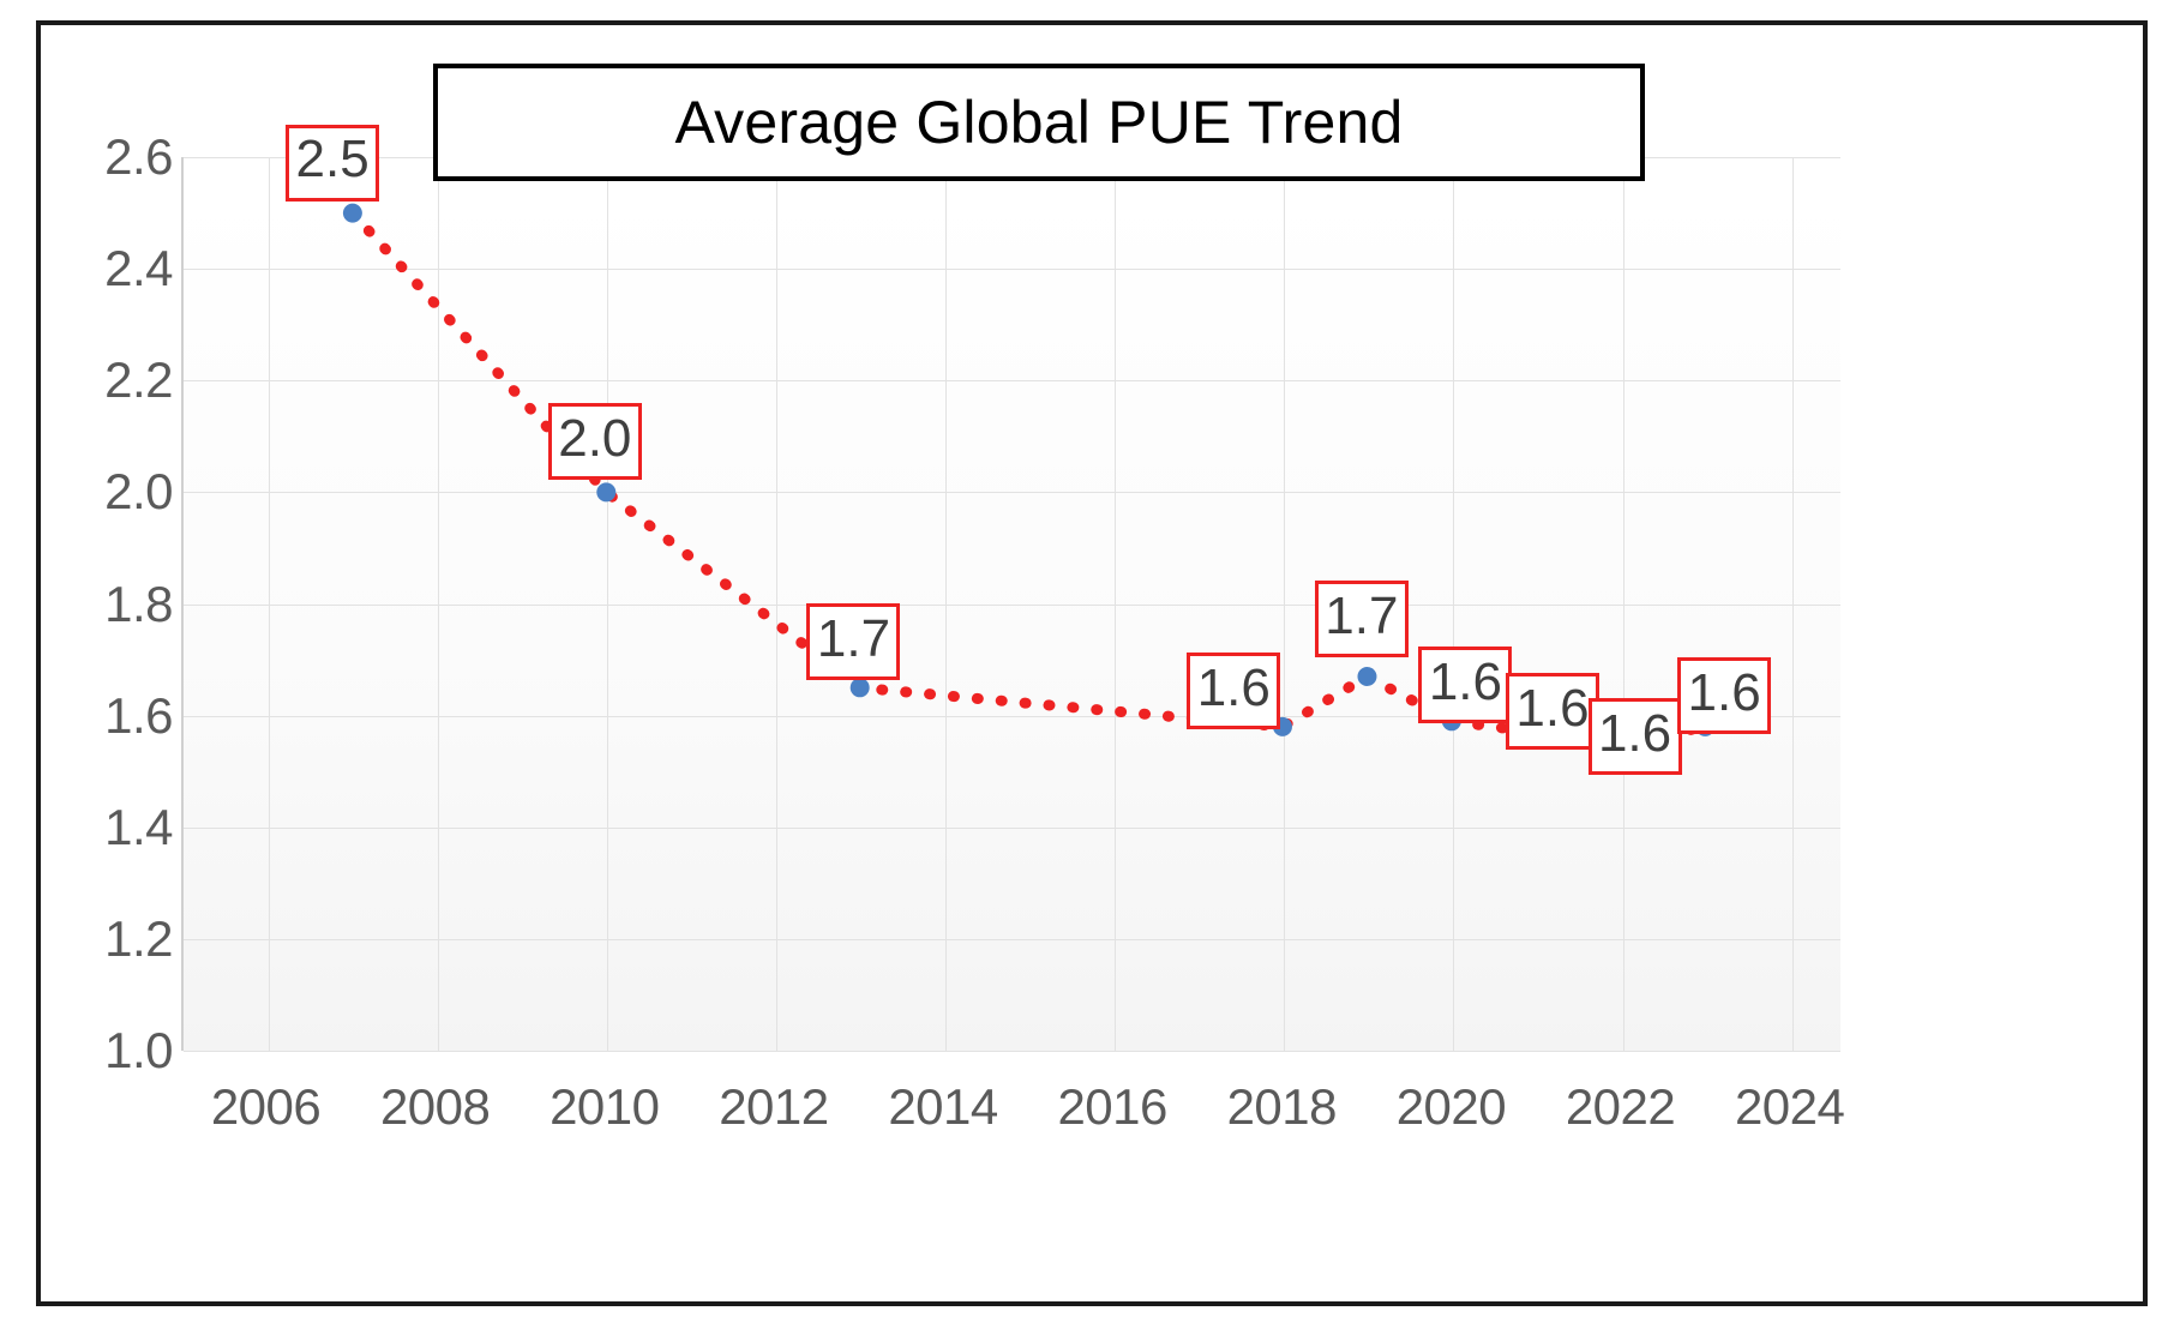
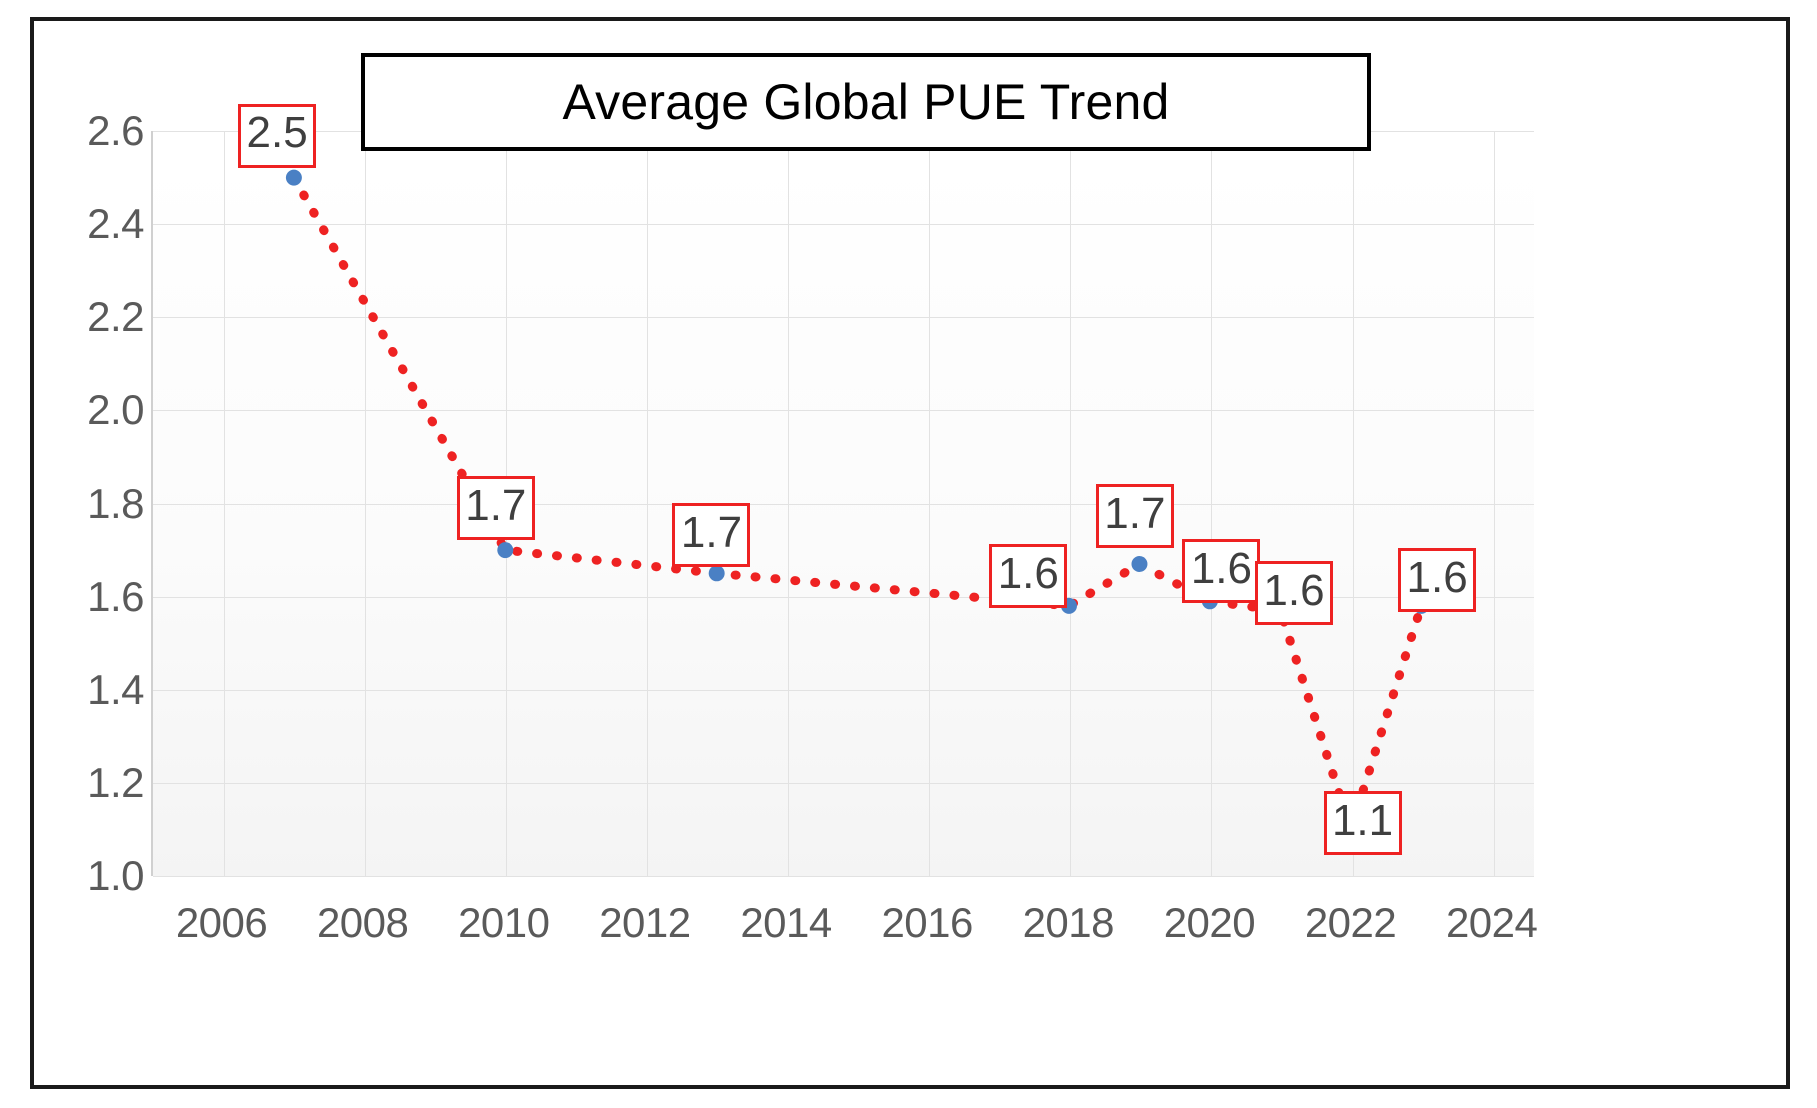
2010: 2.0 -> 1.7
2022: 1.6 -> 1.1
